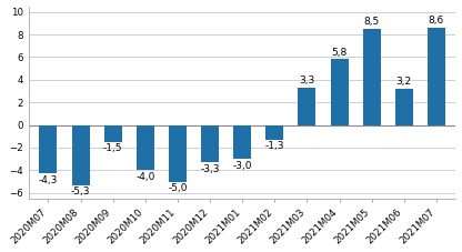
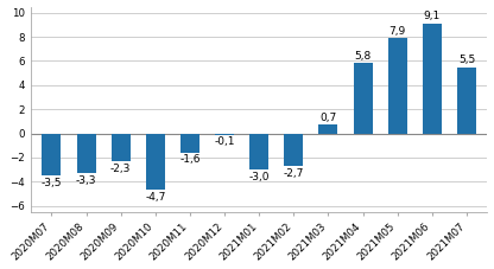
2020M07: -4,3 -> -3,5
2020M08: -5,3 -> -3,3
2020M09: -1,5 -> -2,3
2020M10: -4,0 -> -4,7
2020M11: -5,0 -> -1,6
2020M12: -3,3 -> -0,1
2021M02: -1,3 -> -2,7
2021M03: 3,3 -> 0,7
2021M05: 8,5 -> 7,9
2021M06: 3,2 -> 9,1
2021M07: 8,6 -> 5,5
